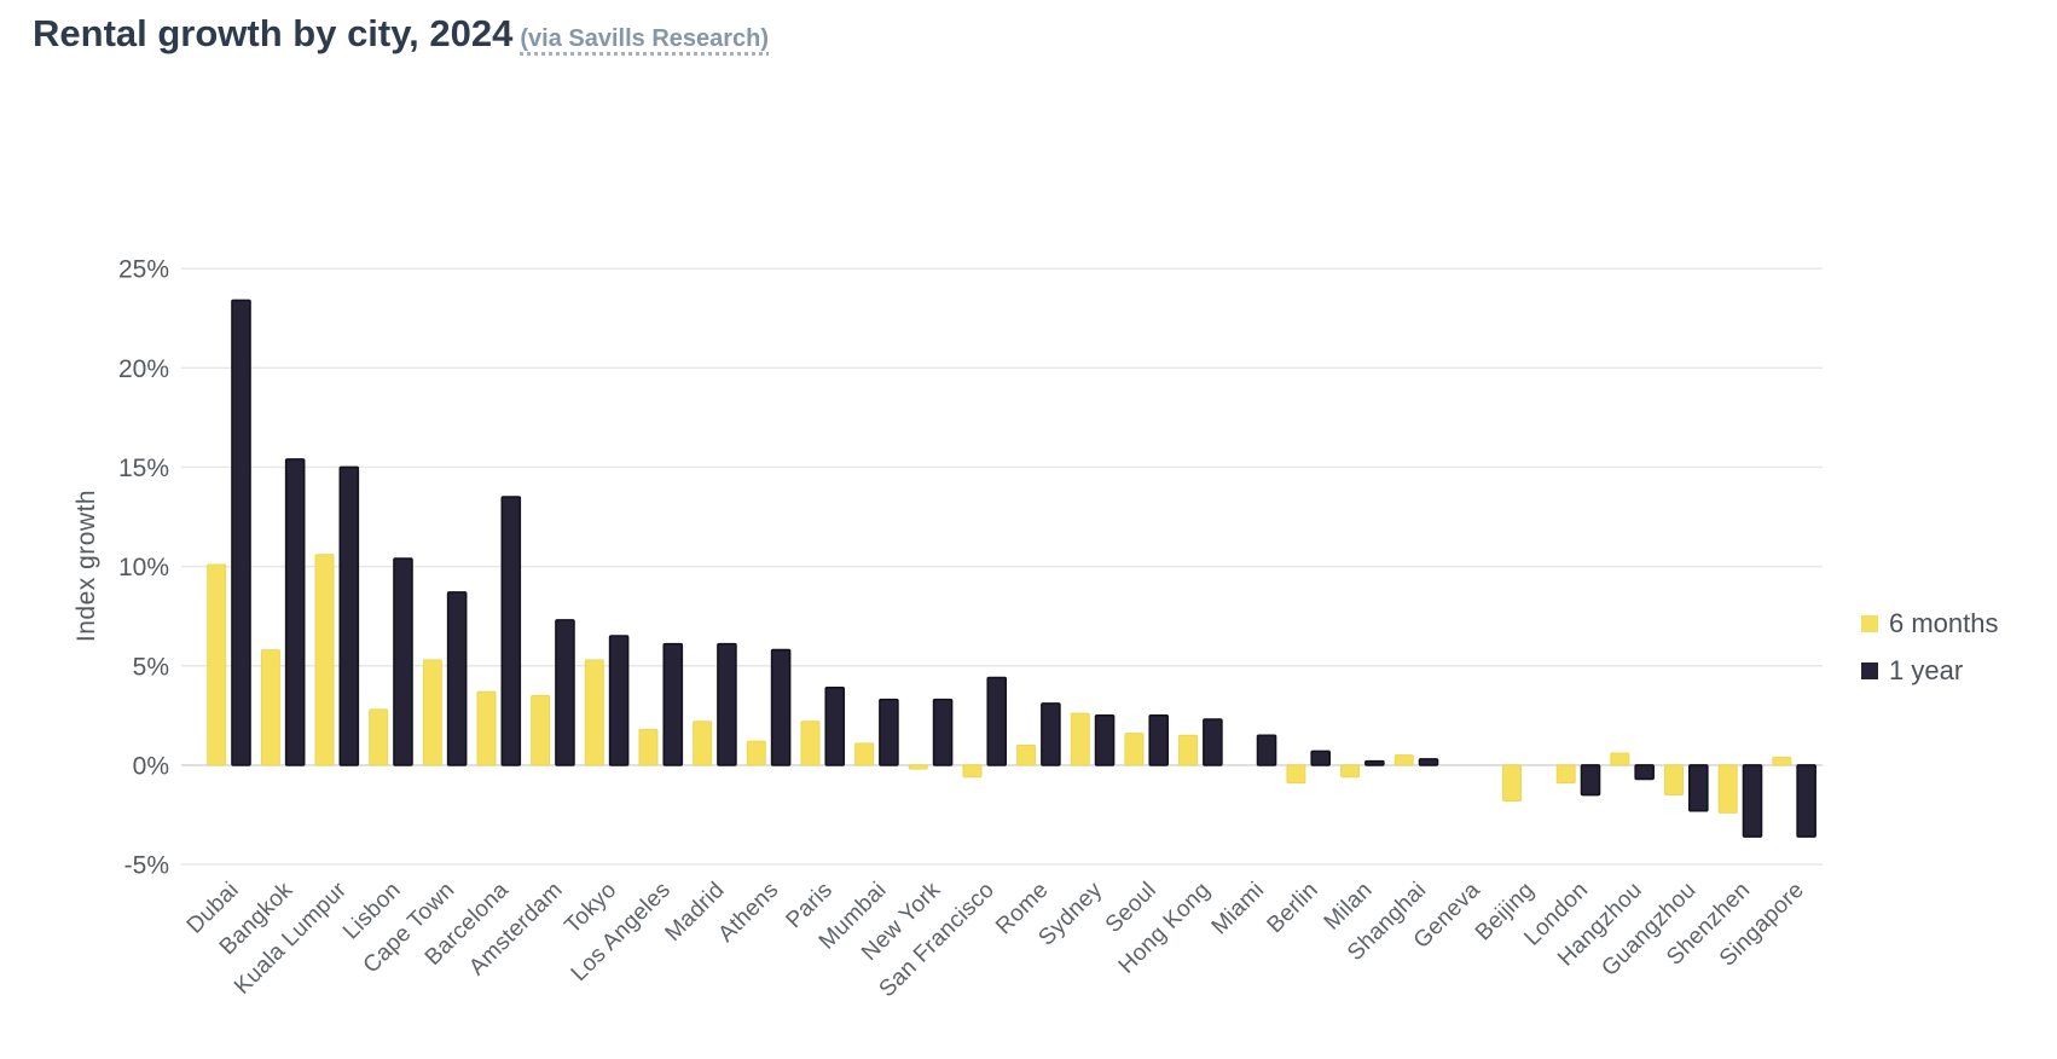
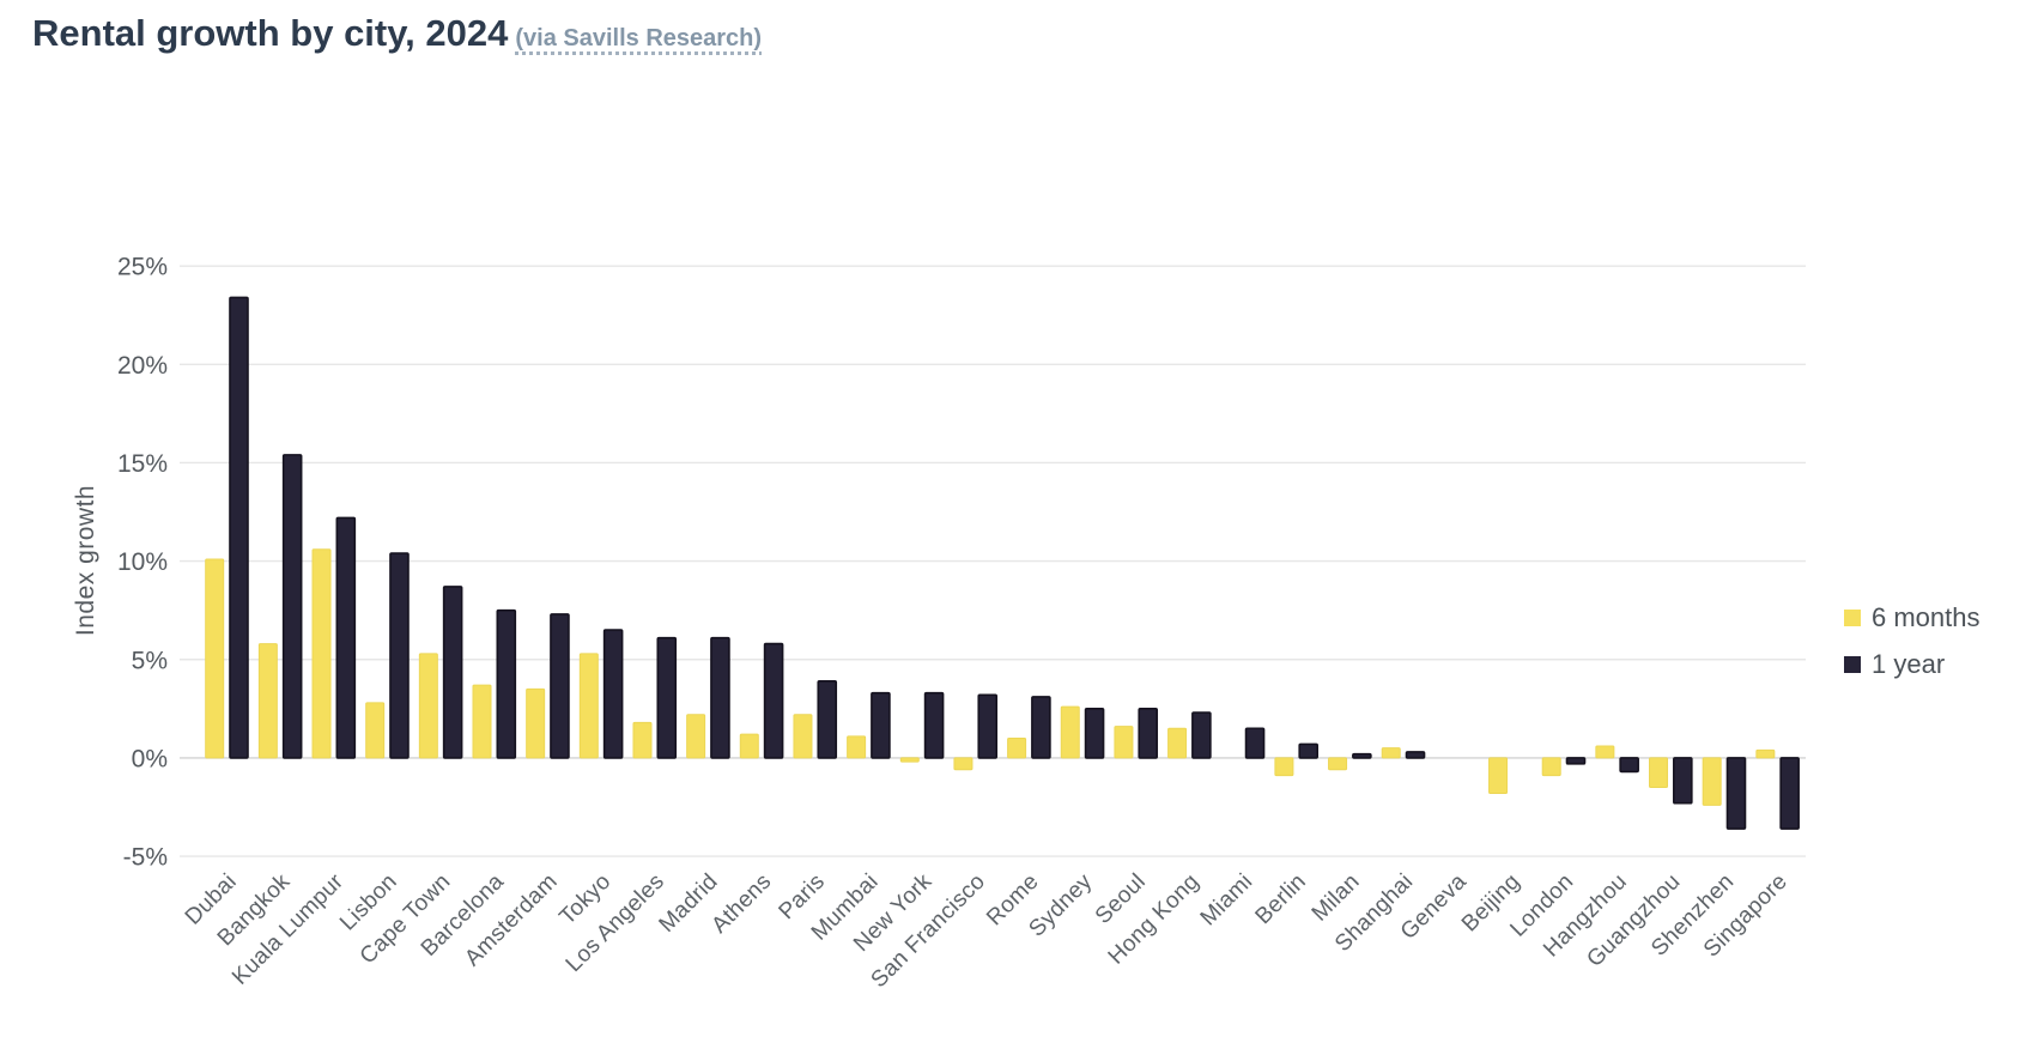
1 year/Kuala Lumpur: 15.0% -> 12.2%
1 year/Barcelona: 13.5% -> 7.5%
1 year/San Francisco: 4.4% -> 3.2%
1 year/London: -1.5% -> -0.3%
